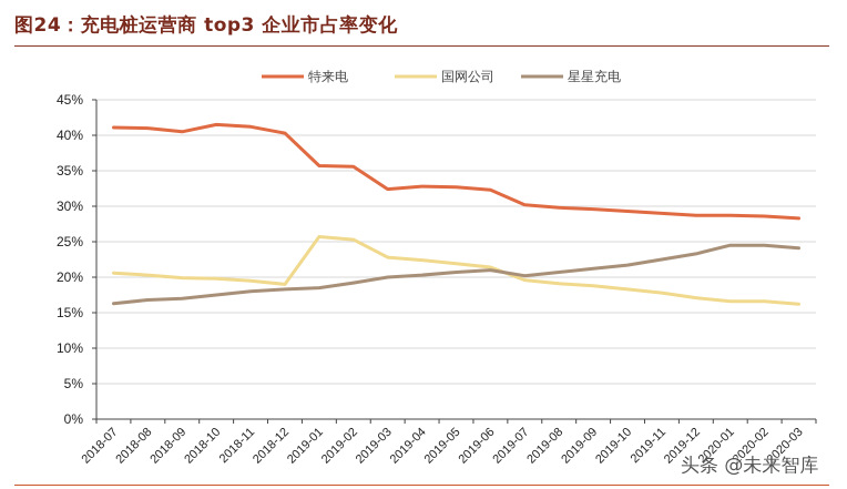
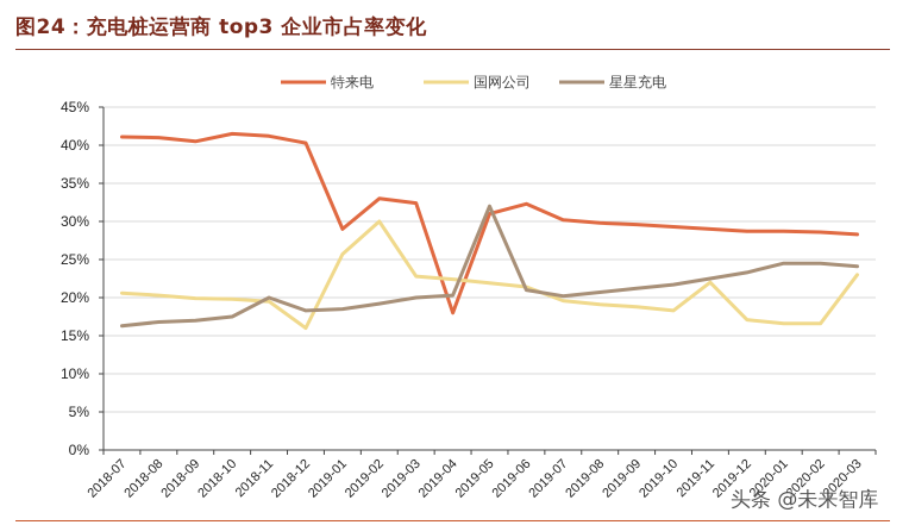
星星充电/2018-11: 18% -> 20%
国网公司/2018-12: 19% -> 16%
特来电/2019-01: 36% -> 29%
特来电/2019-02: 36% -> 33%
国网公司/2019-02: 25% -> 30%
特来电/2019-04: 33% -> 18%
特来电/2019-05: 33% -> 31%
星星充电/2019-05: 21% -> 32%
国网公司/2019-11: 18% -> 22%
国网公司/2020-03: 16% -> 23%
